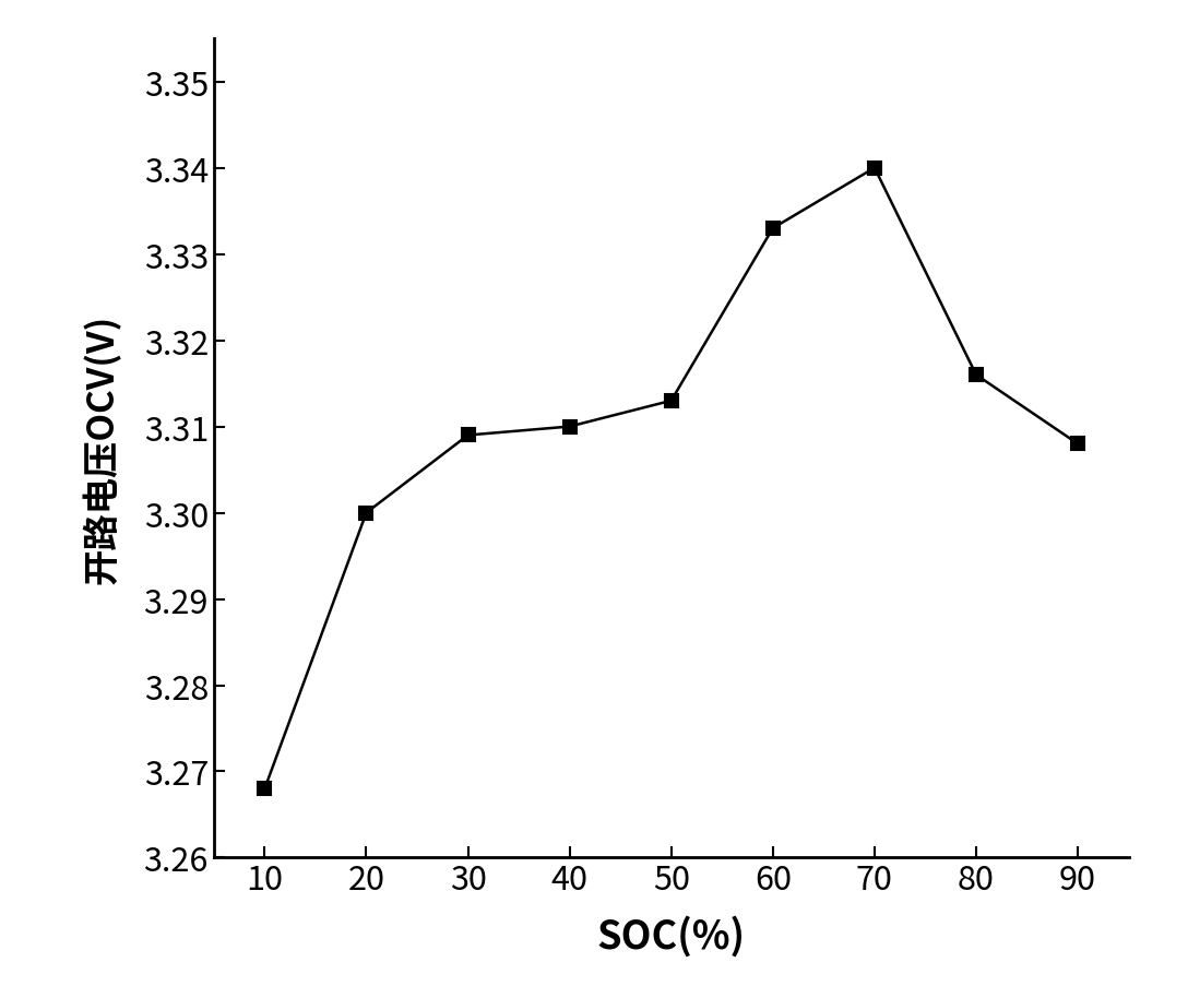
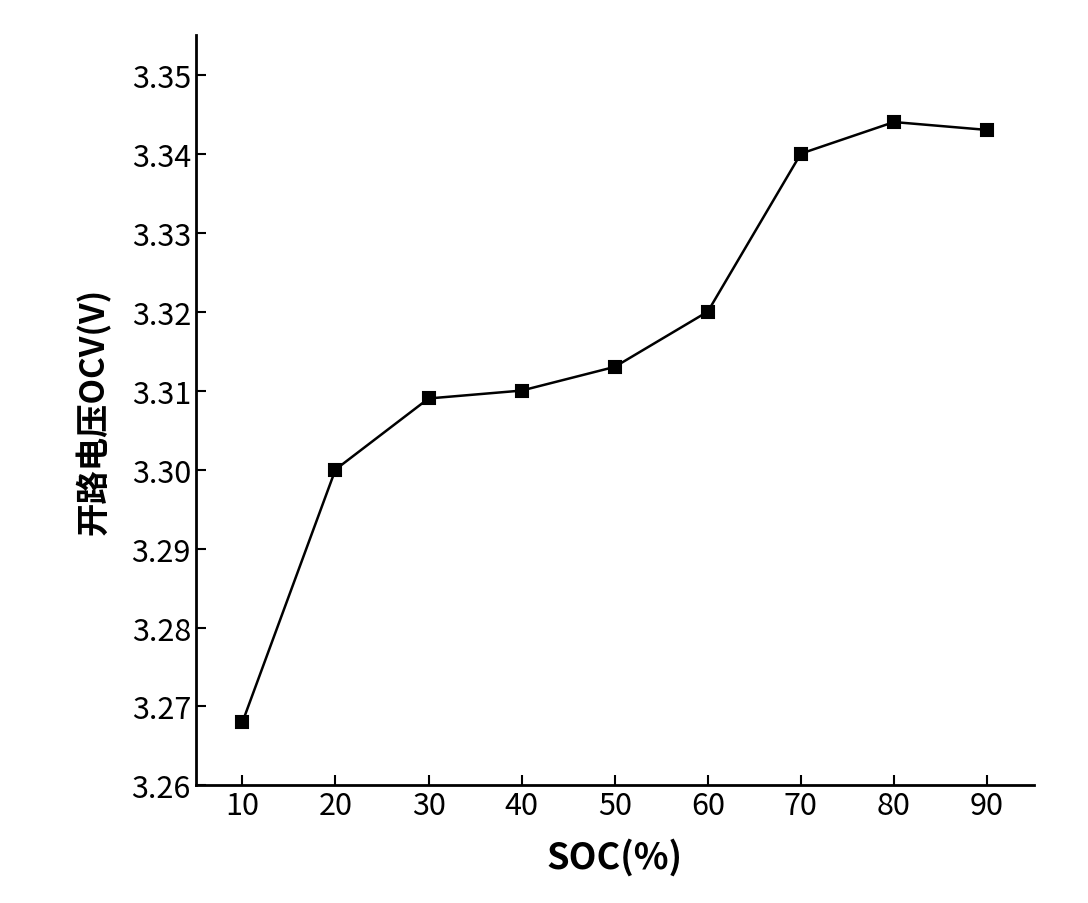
60: 3.333 -> 3.320
80: 3.316 -> 3.344
90: 3.308 -> 3.343
